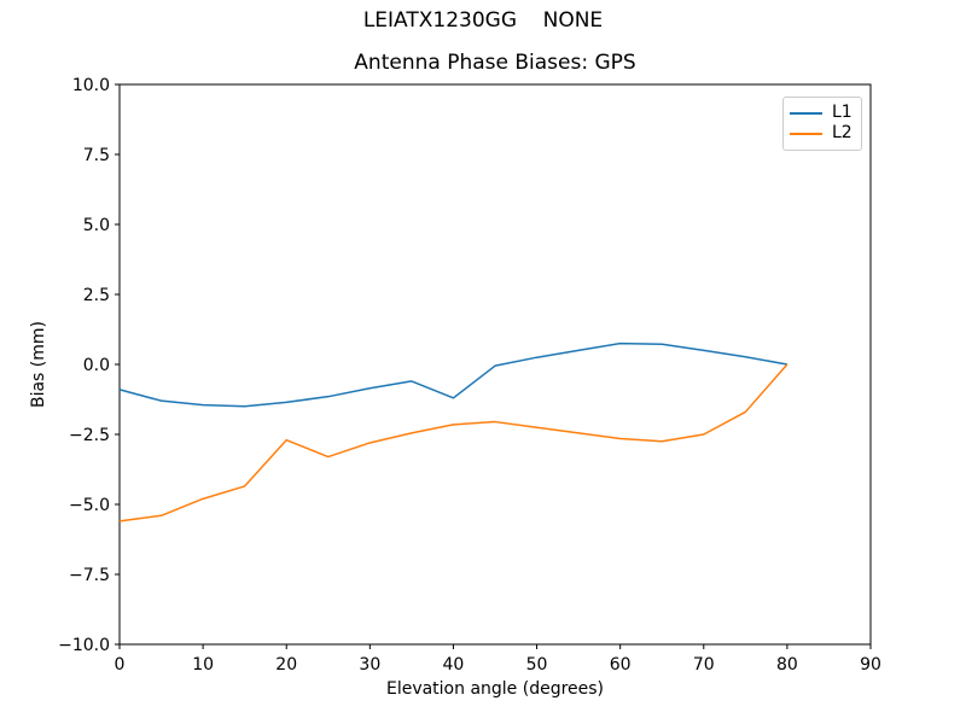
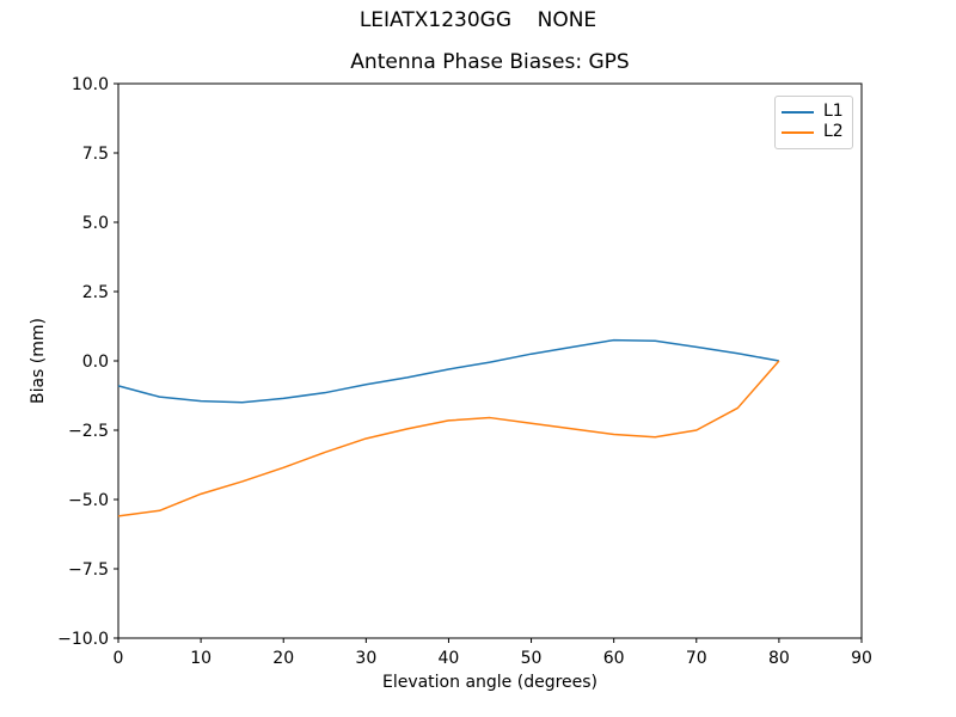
L2/20: -2.7 -> -3.9
L1/40: -1.2 -> -0.3
